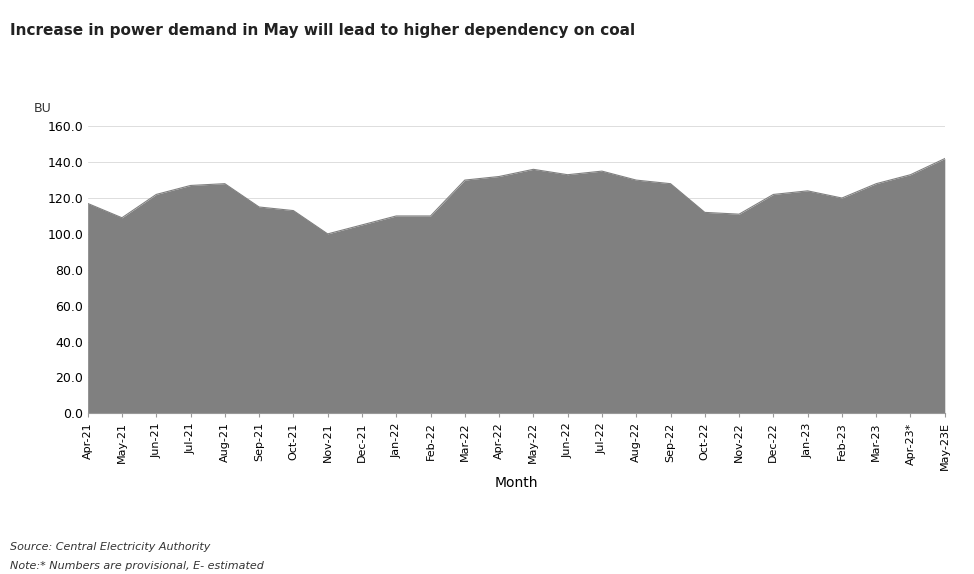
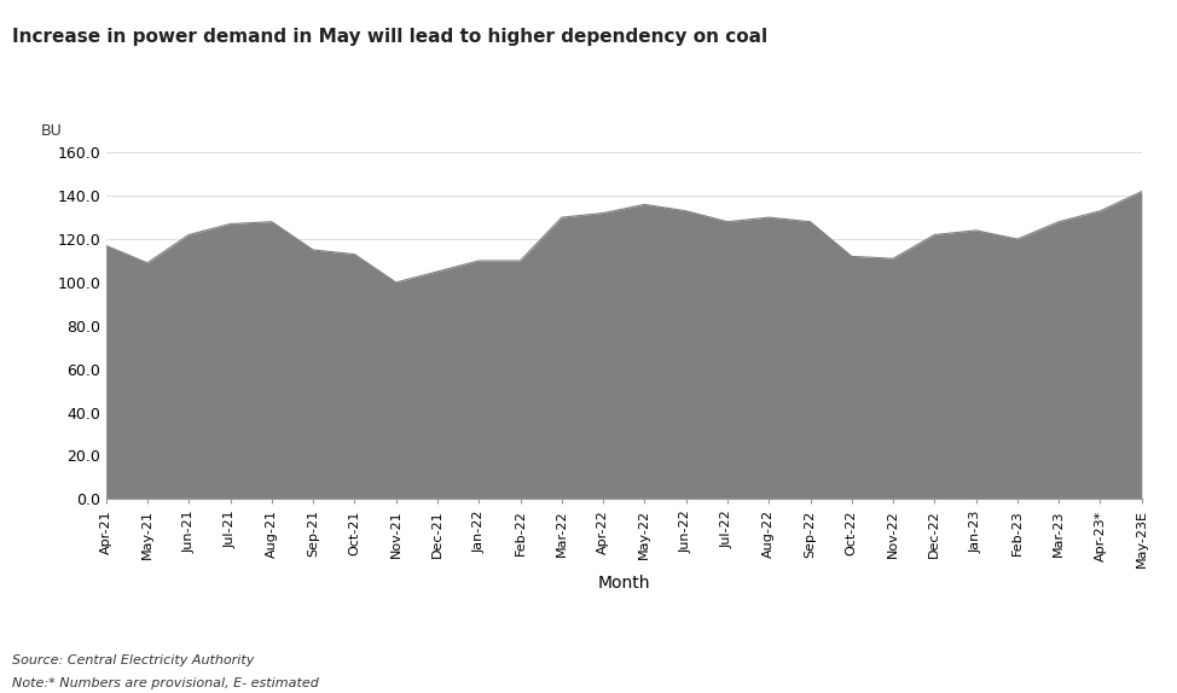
Jul-22: 135 -> 128
